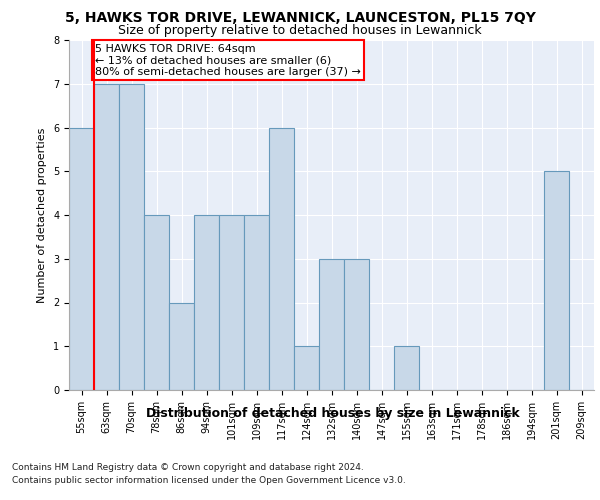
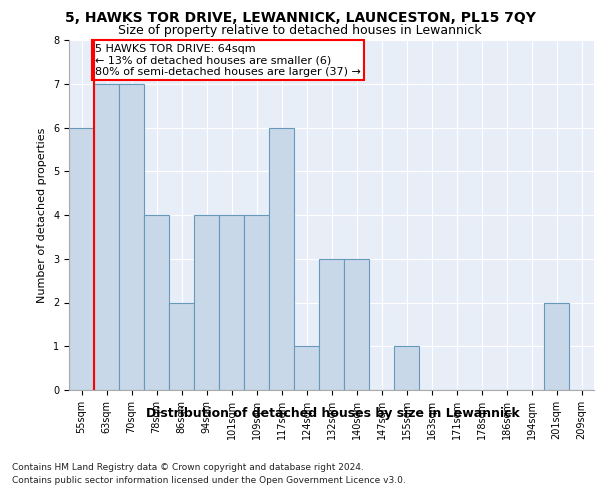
201sqm: 5 -> 2
